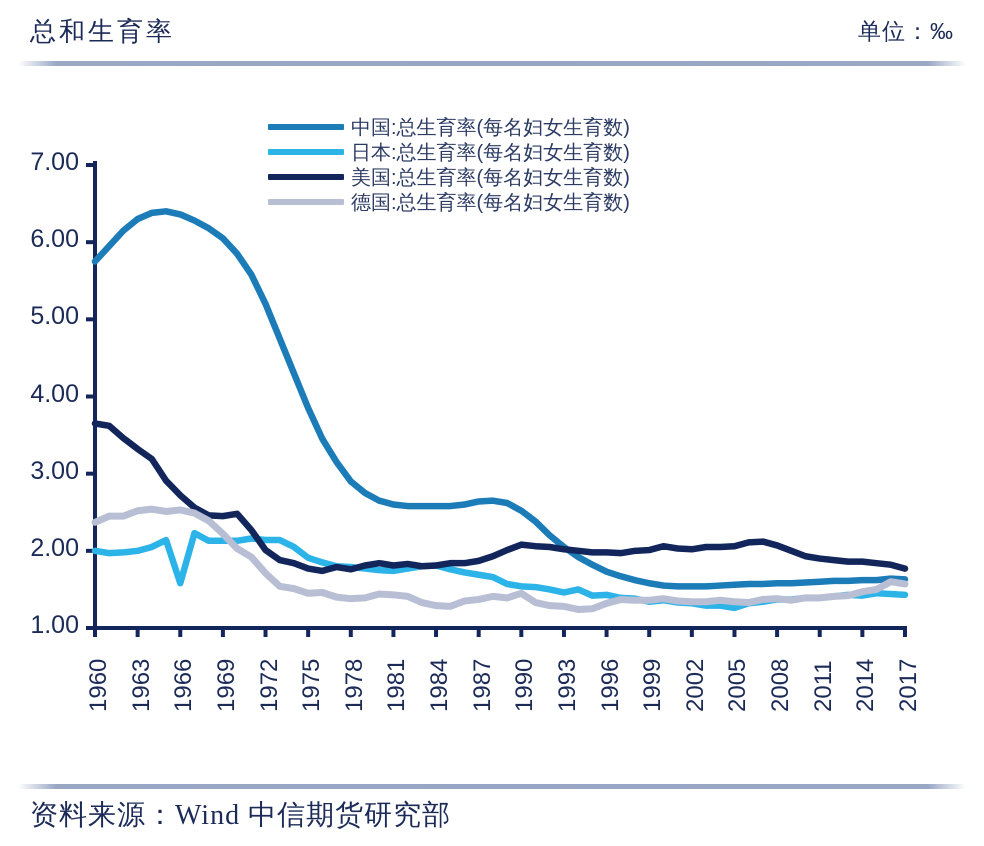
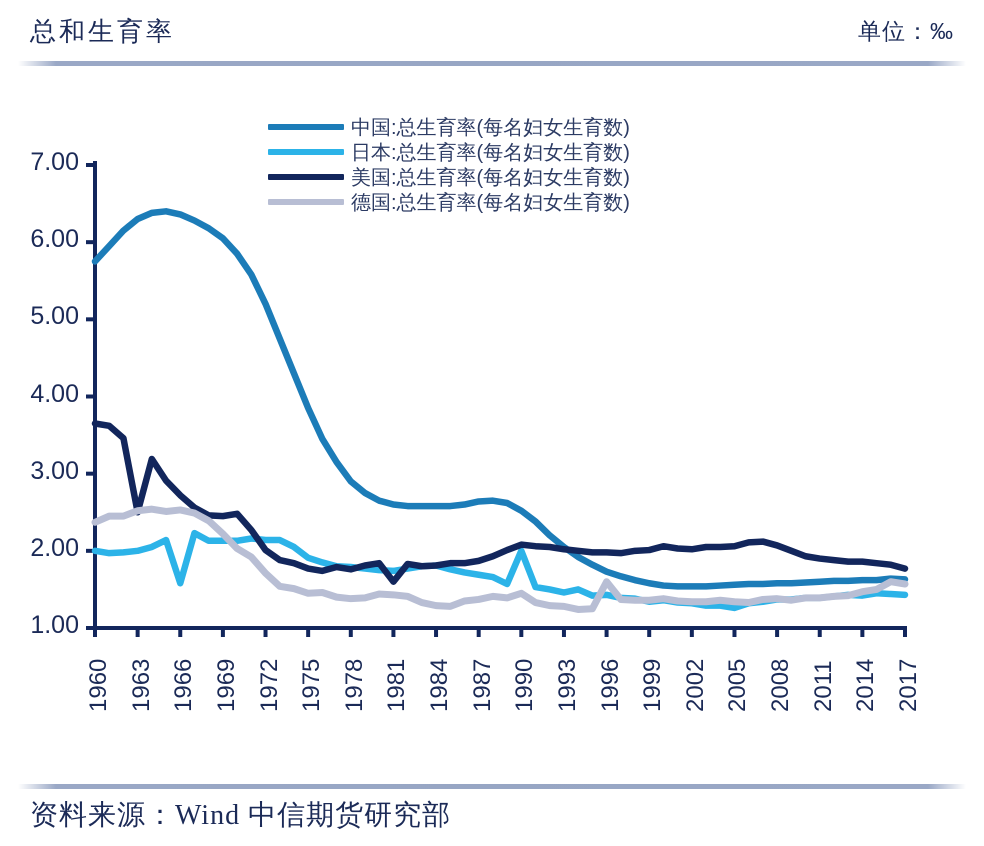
美国:总生育率(每名妇女生育数)/1963: 3.3 -> 2.5
美国:总生育率(每名妇女生育数)/1981: 1.8 -> 1.6
日本:总生育率(每名妇女生育数)/1990: 1.5 -> 2.0
德国:总生育率(每名妇女生育数)/1996: 1.3 -> 1.6
